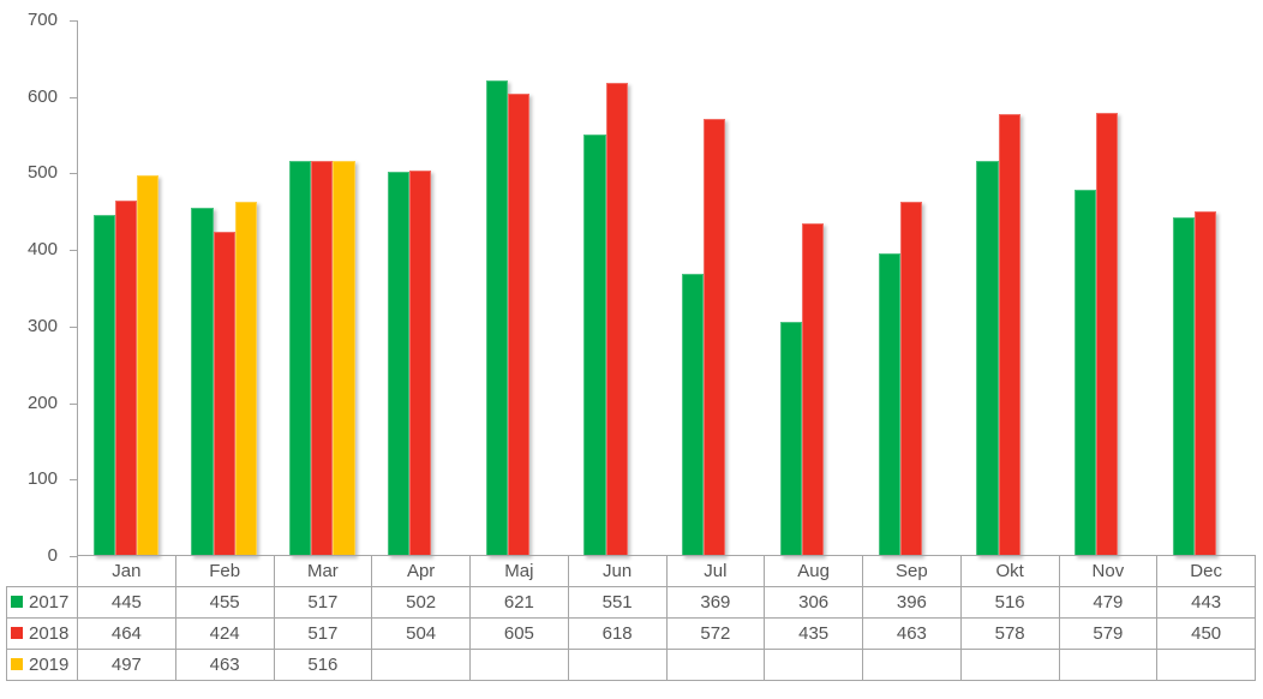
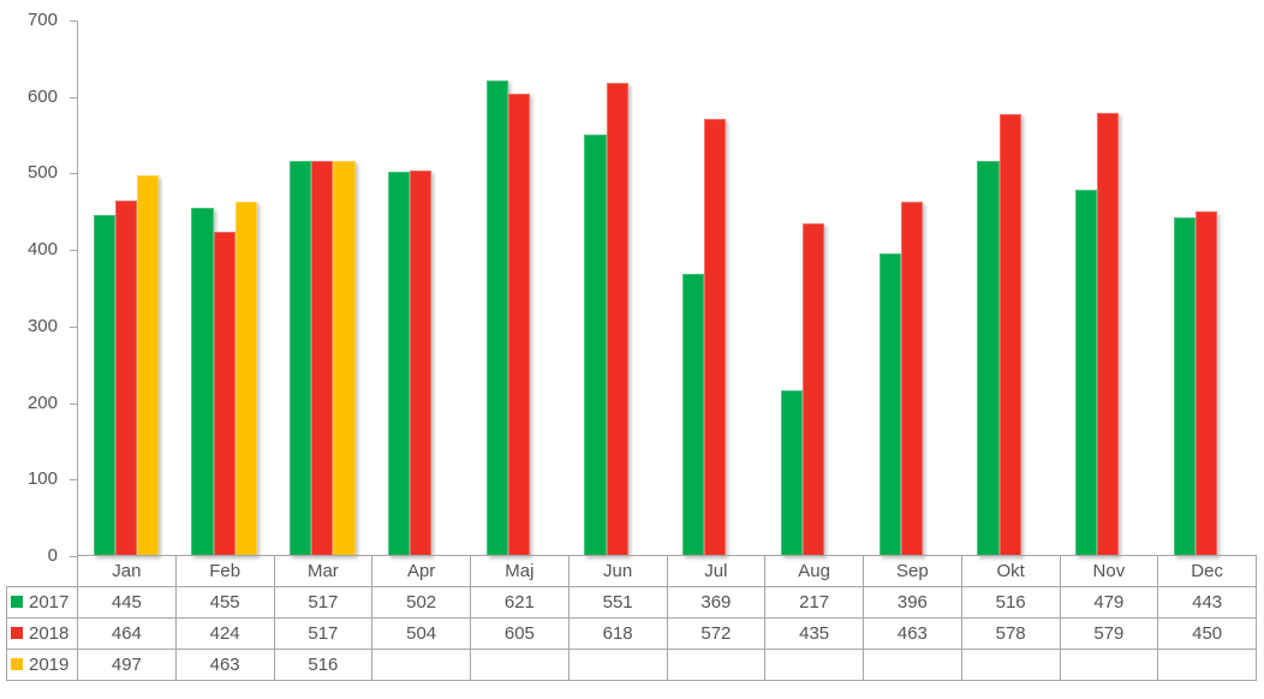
2017/Aug: 306 -> 217
